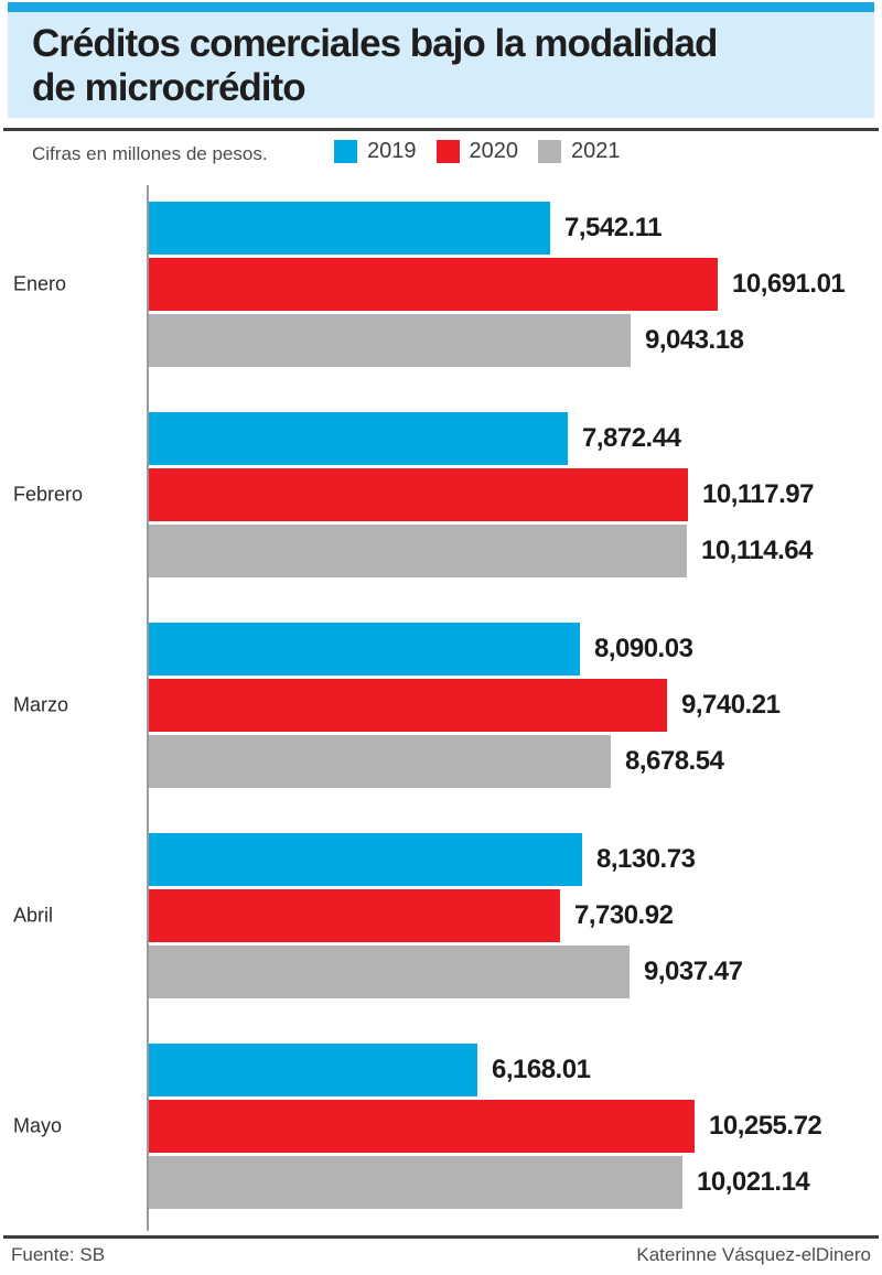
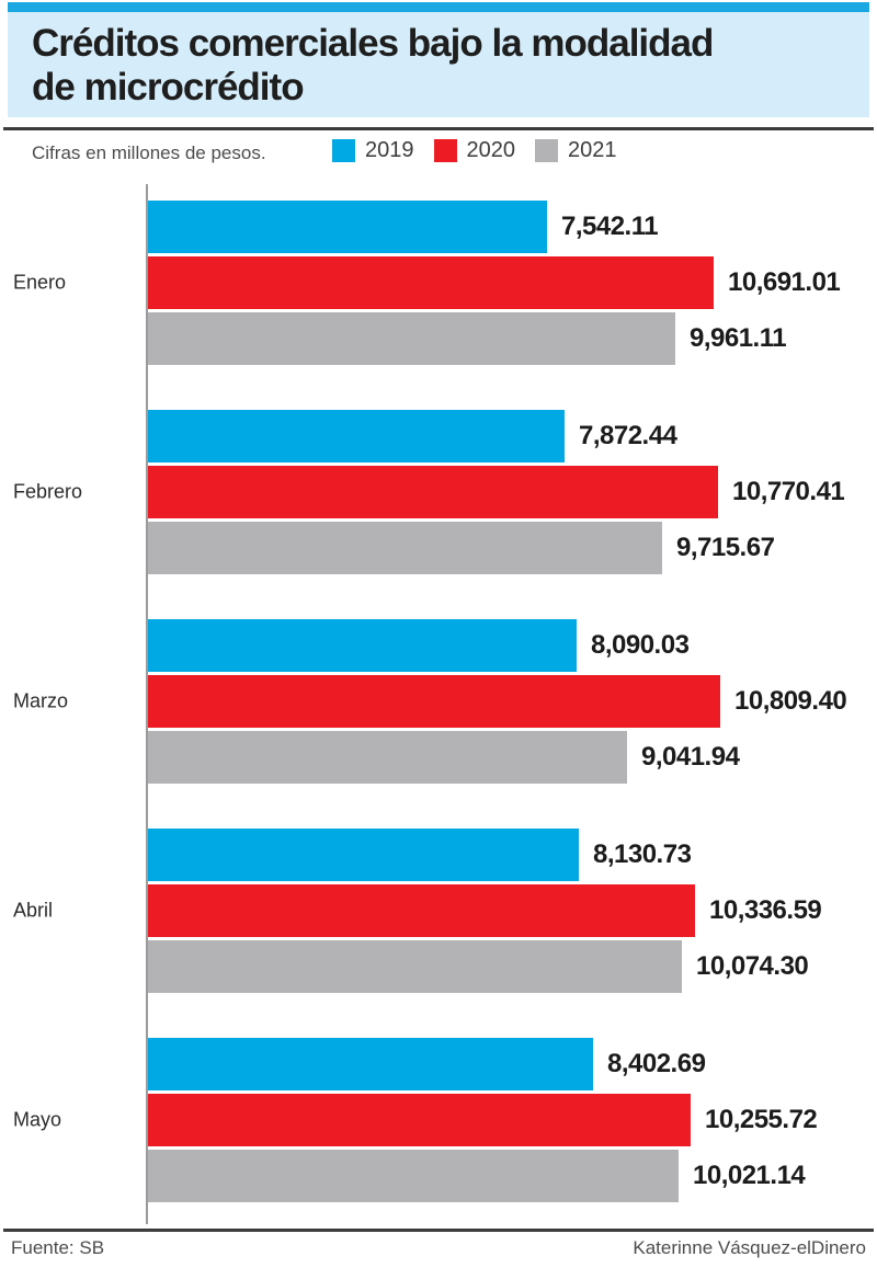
2021/Enero: 9,043.18 -> 9,961.11
2020/Febrero: 10,117.97 -> 10,770.41
2021/Febrero: 10,114.64 -> 9,715.67
2020/Marzo: 9,740.21 -> 10,809.40
2021/Marzo: 8,678.54 -> 9,041.94
2020/Abril: 7,730.92 -> 10,336.59
2021/Abril: 9,037.47 -> 10,074.30
2019/Mayo: 6,168.01 -> 8,402.69
